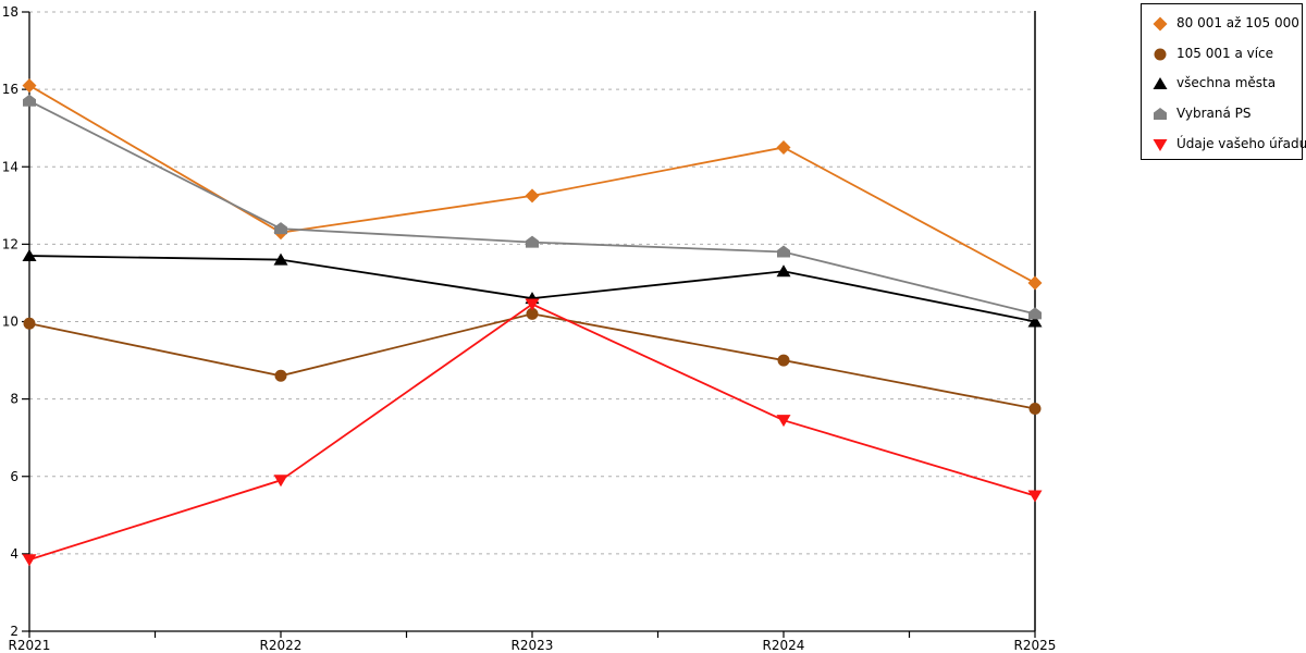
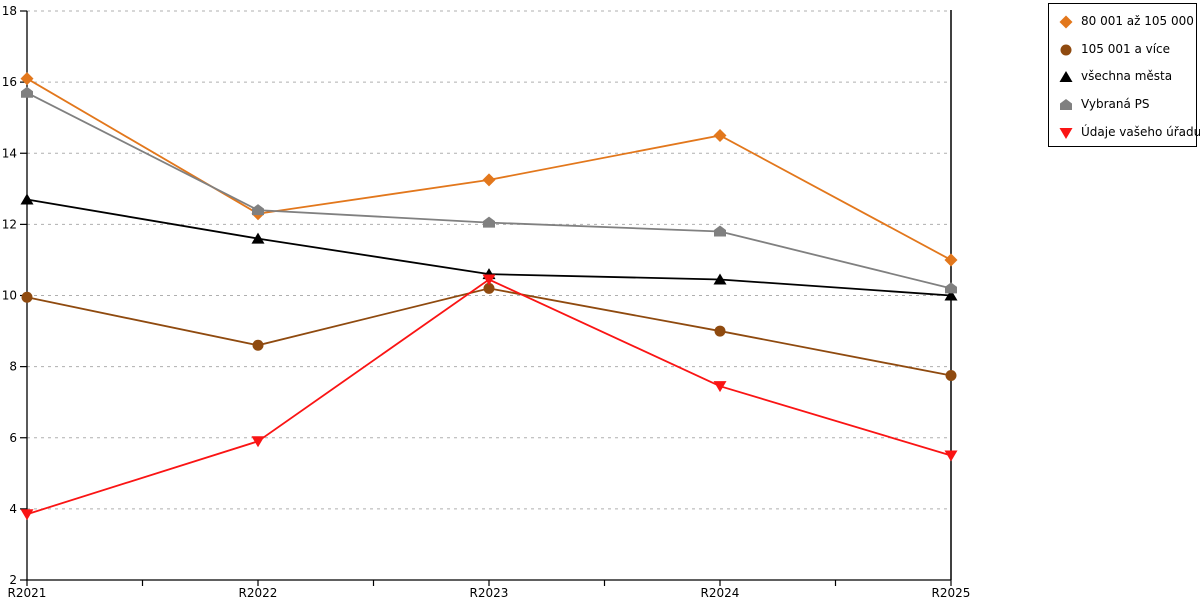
všechna města/R2021: 11.7 -> 12.7
všechna města/R2024: 11.3 -> 10.4
